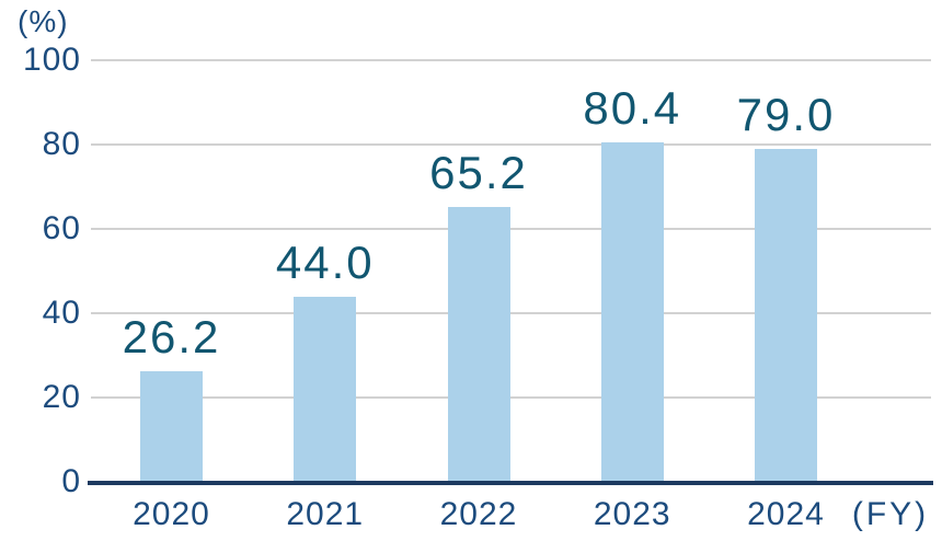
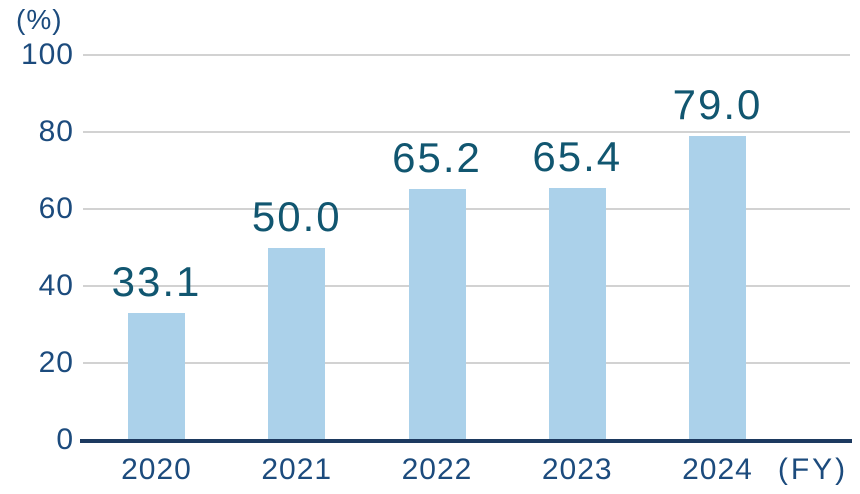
2020: 26.2 -> 33.1
2021: 44.0 -> 50.0
2023: 80.4 -> 65.4
